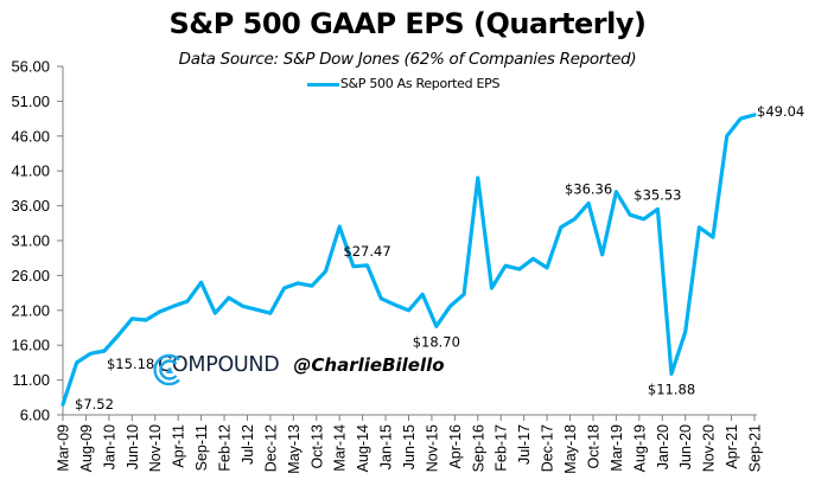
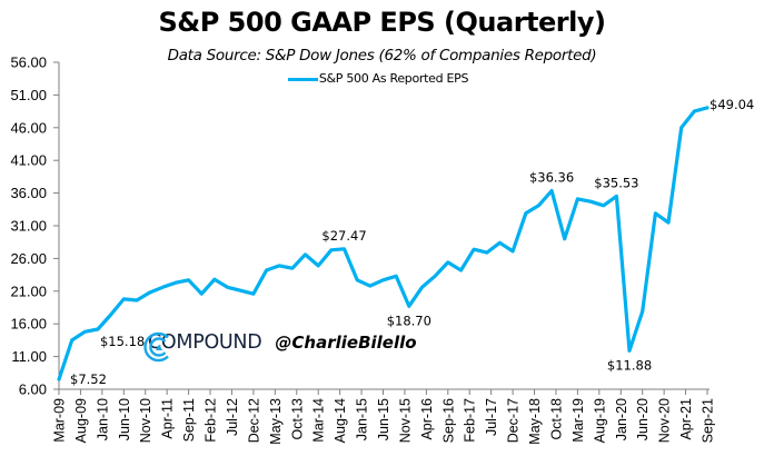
Sep-11: 25 -> 23
Mar-14: 33 -> 25
Jun-15: 21 -> 23
Sep-16: 40 -> 25
Mar-19: 38 -> 35
